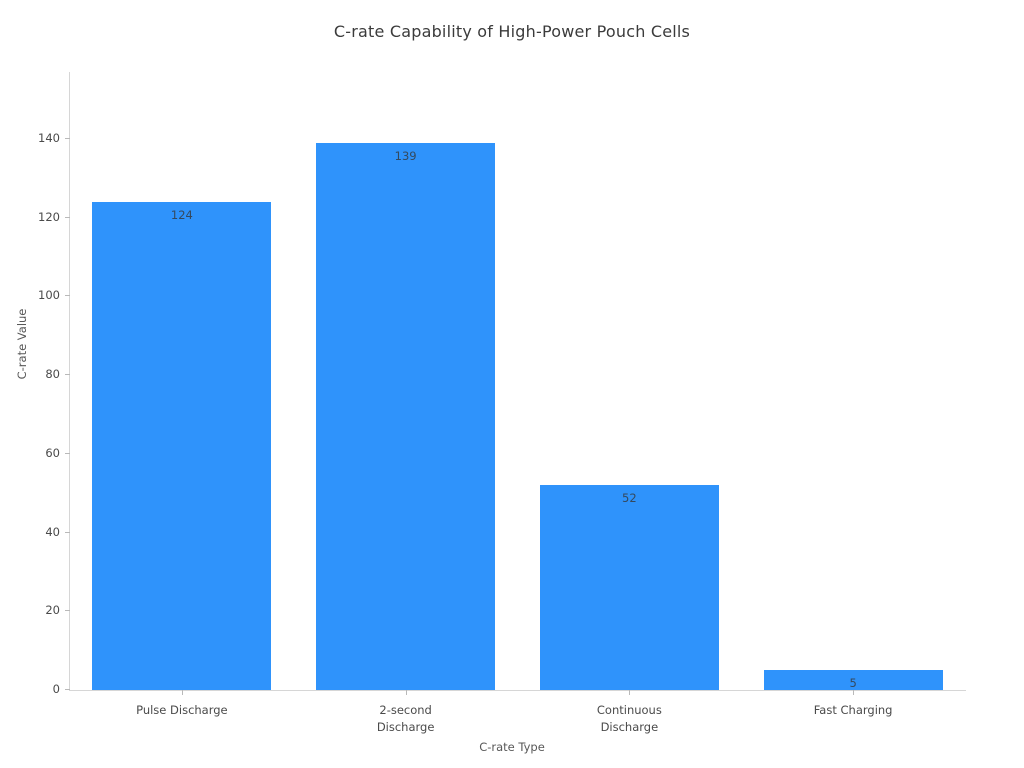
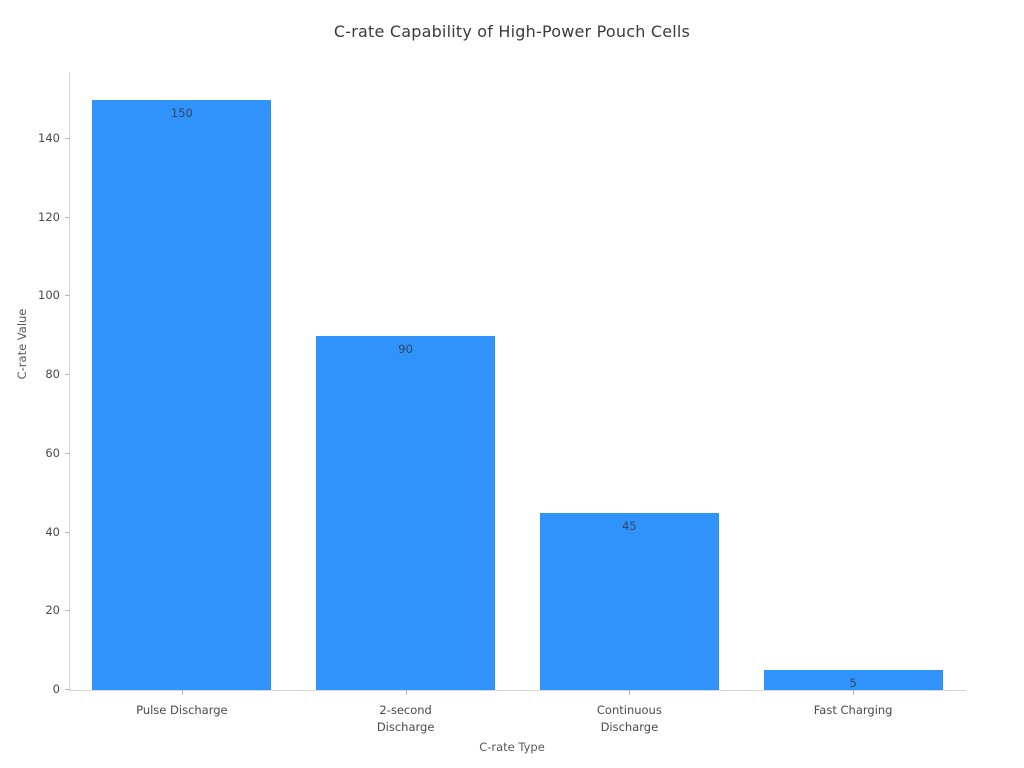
Pulse Discharge: 124 -> 150
2-second Discharge: 139 -> 90
Continuous Discharge: 52 -> 45
